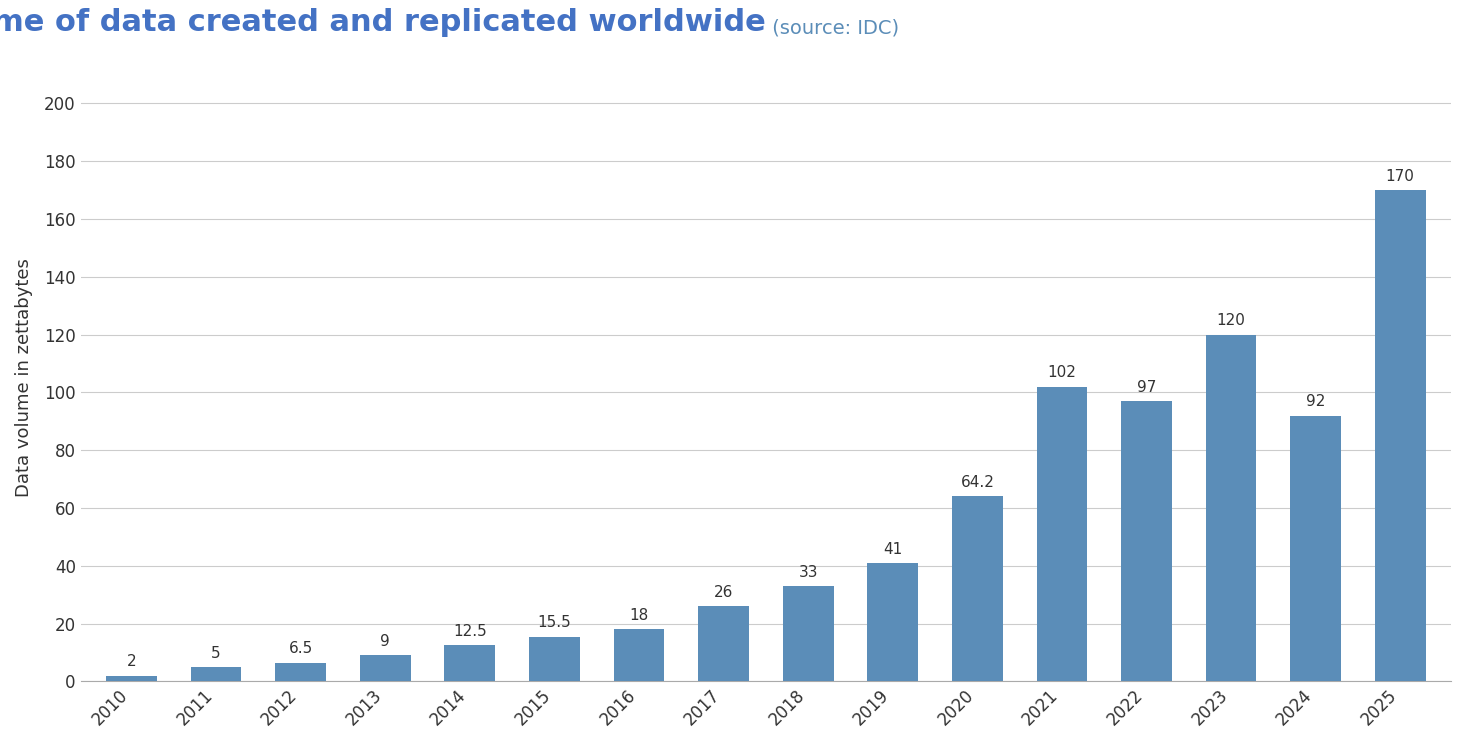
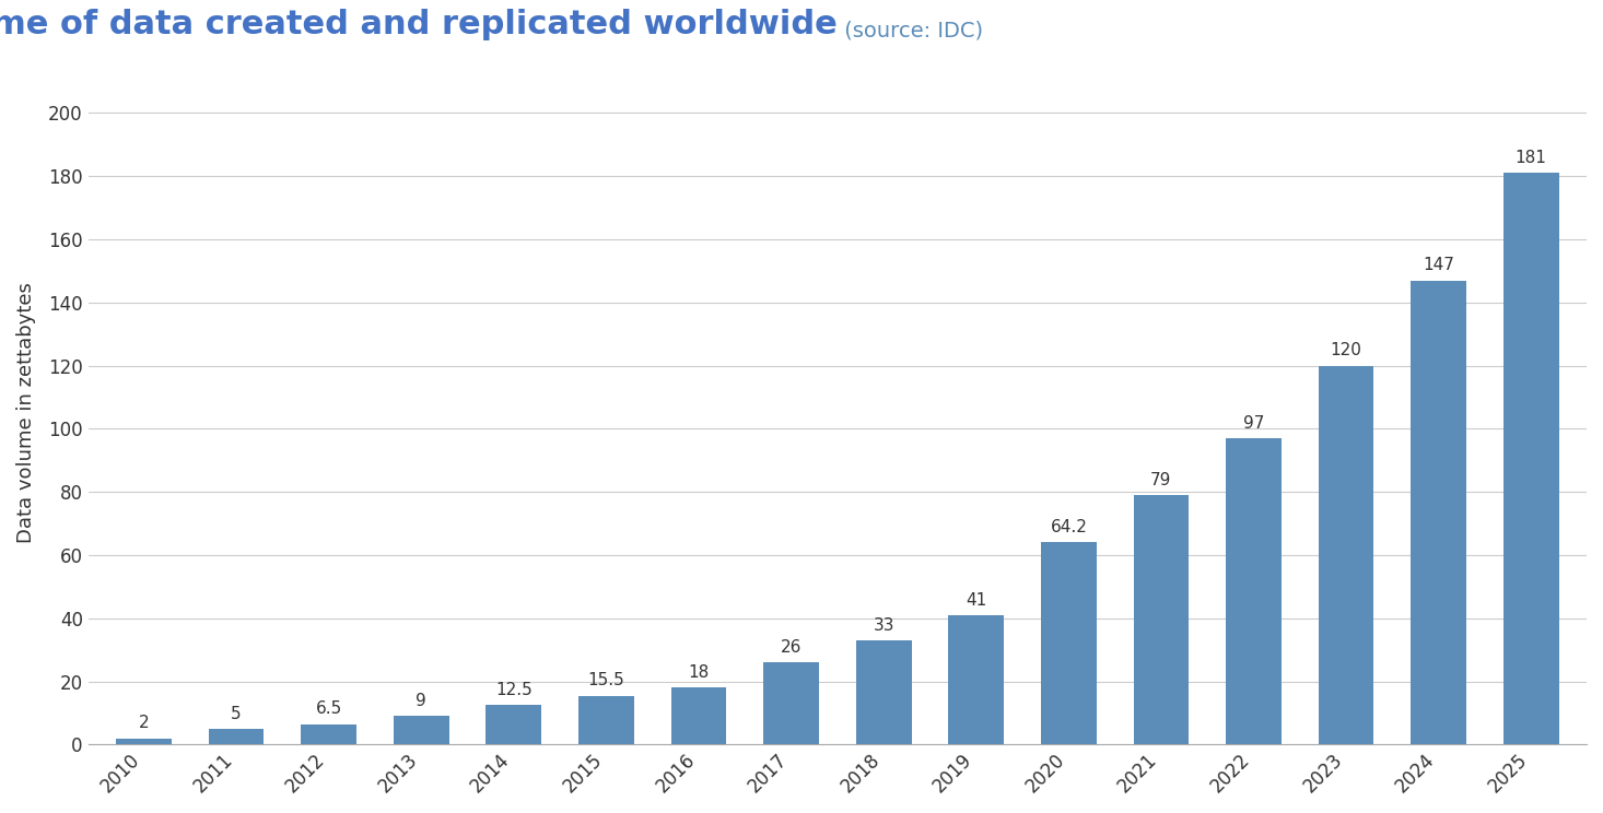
2021: 102 -> 79
2024: 92 -> 147
2025: 170 -> 181
